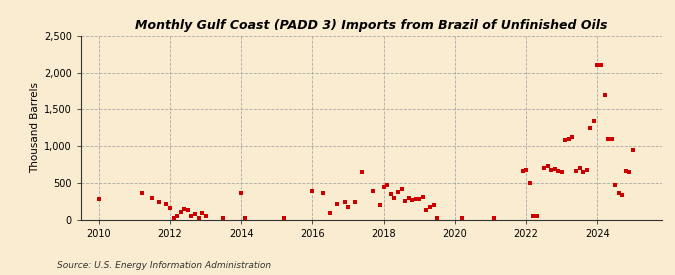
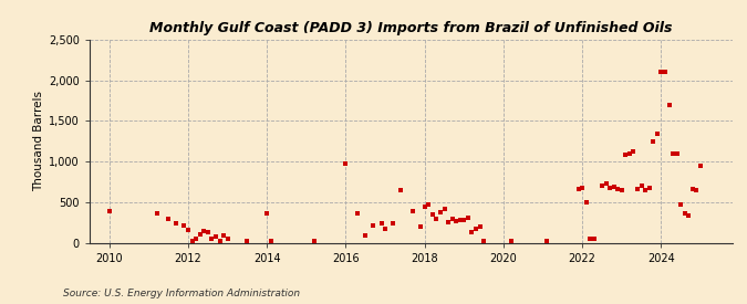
2010: 290 -> 400
2016: 400 -> 980
